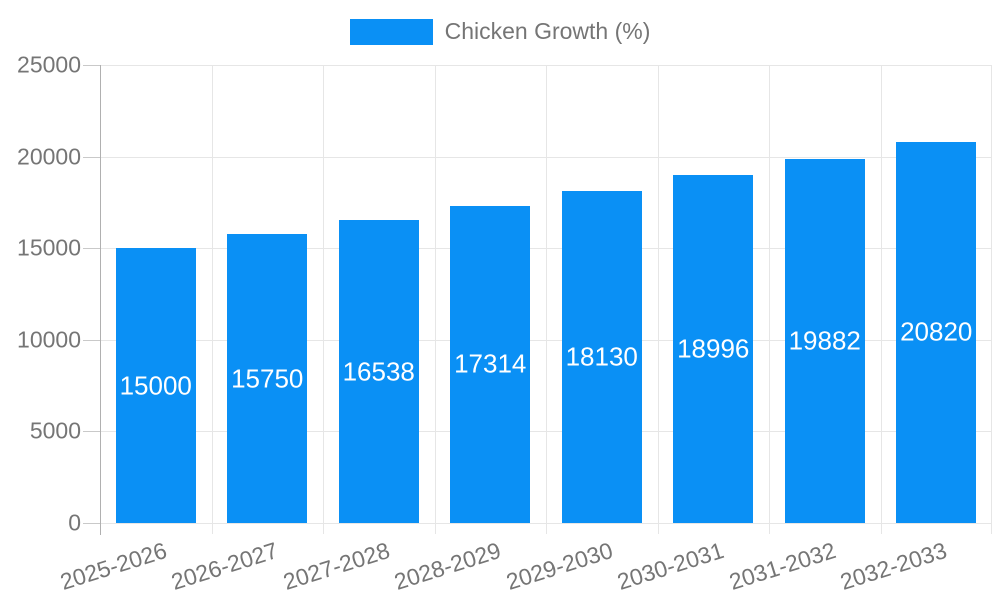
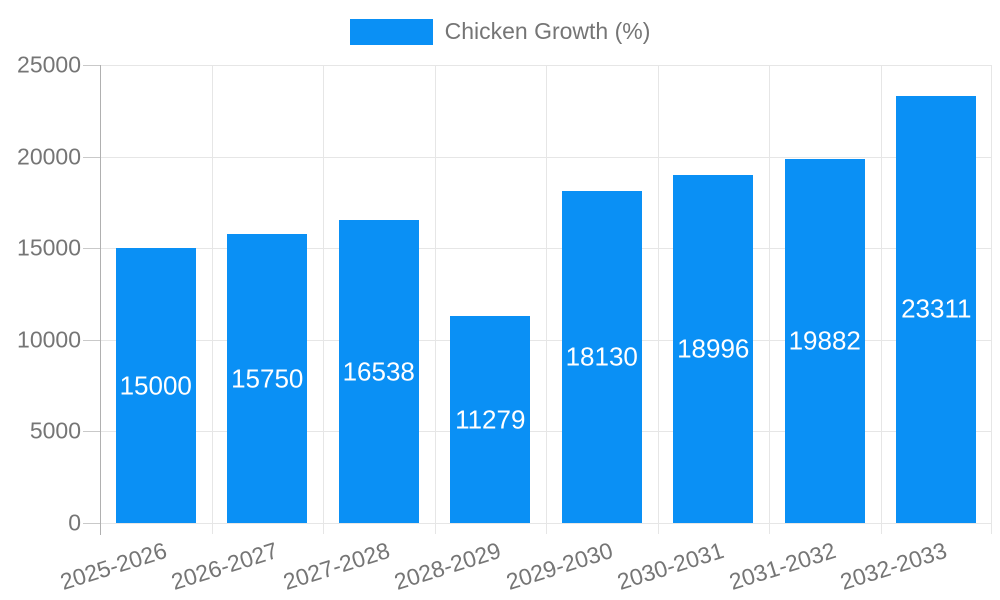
2028-2029: 17314 -> 11279
2032-2033: 20820 -> 23311
